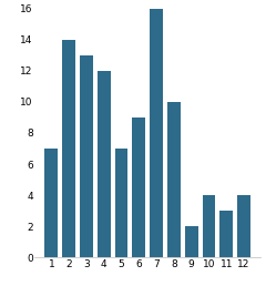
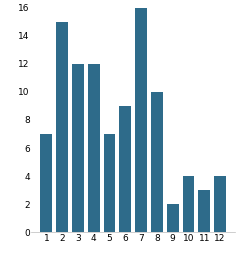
2: 14 -> 15
3: 13 -> 12
